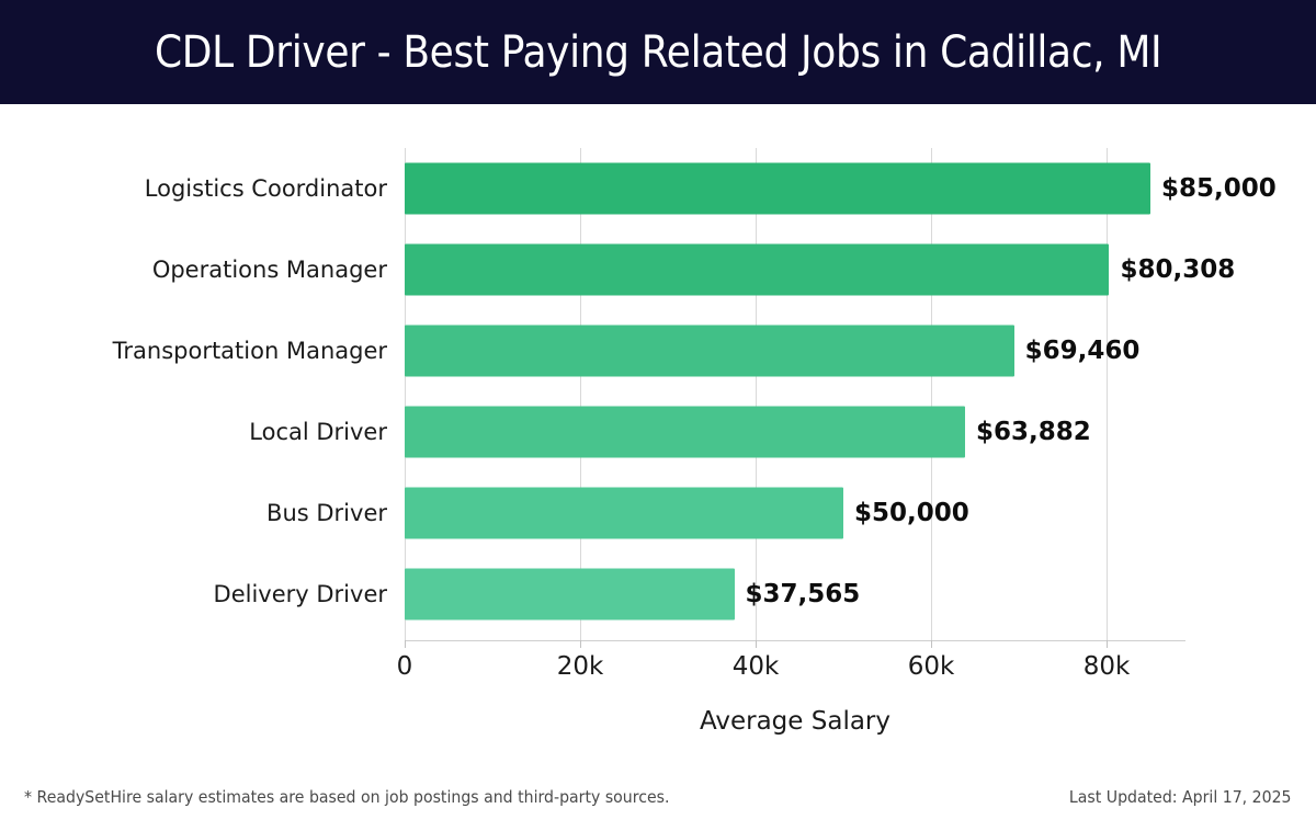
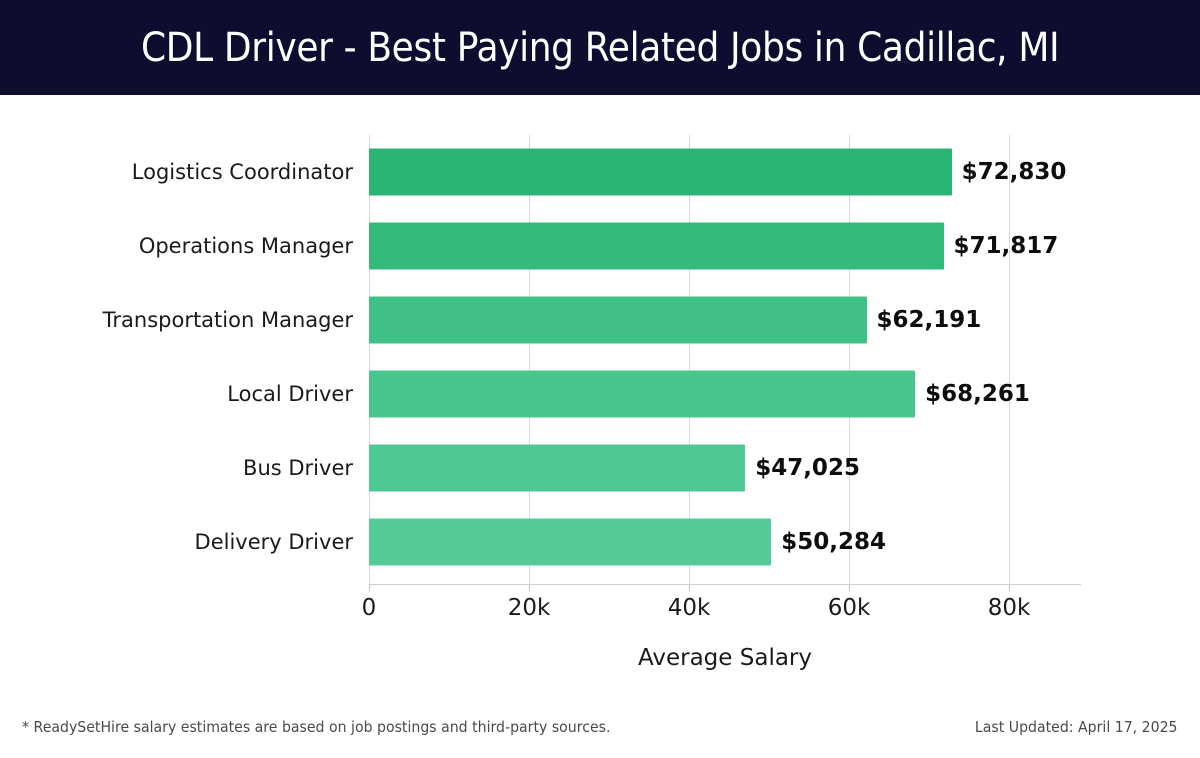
Logistics Coordinator: $85,000 -> $72,830
Operations Manager: $80,308 -> $71,817
Transportation Manager: $69,460 -> $62,191
Local Driver: $63,882 -> $68,261
Bus Driver: $50,000 -> $47,025
Delivery Driver: $37,565 -> $50,284
